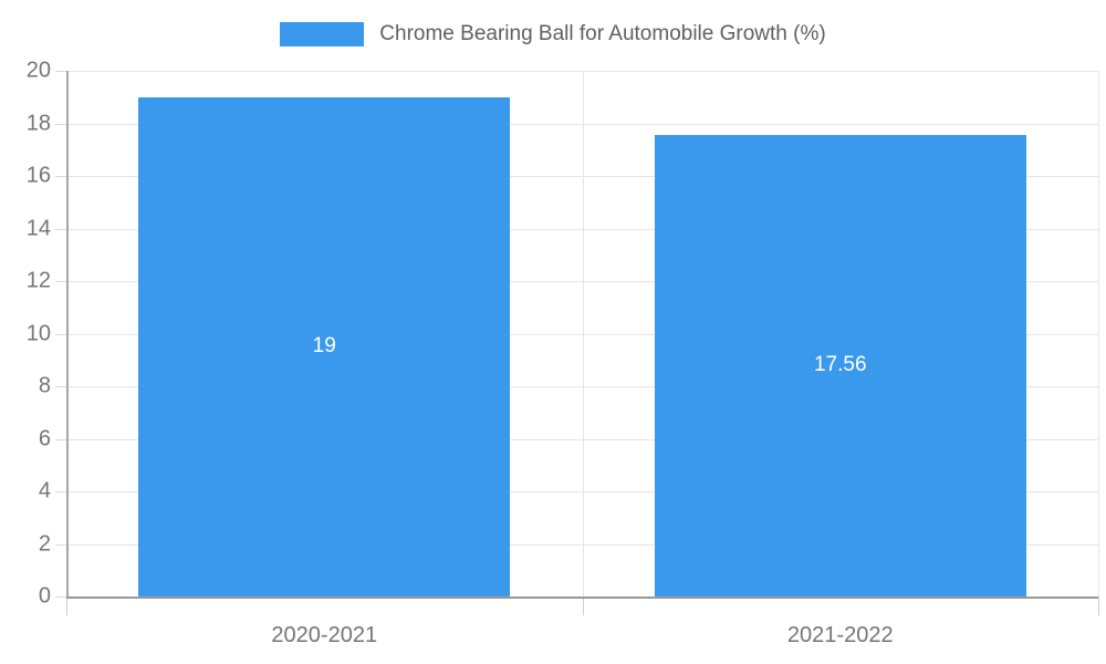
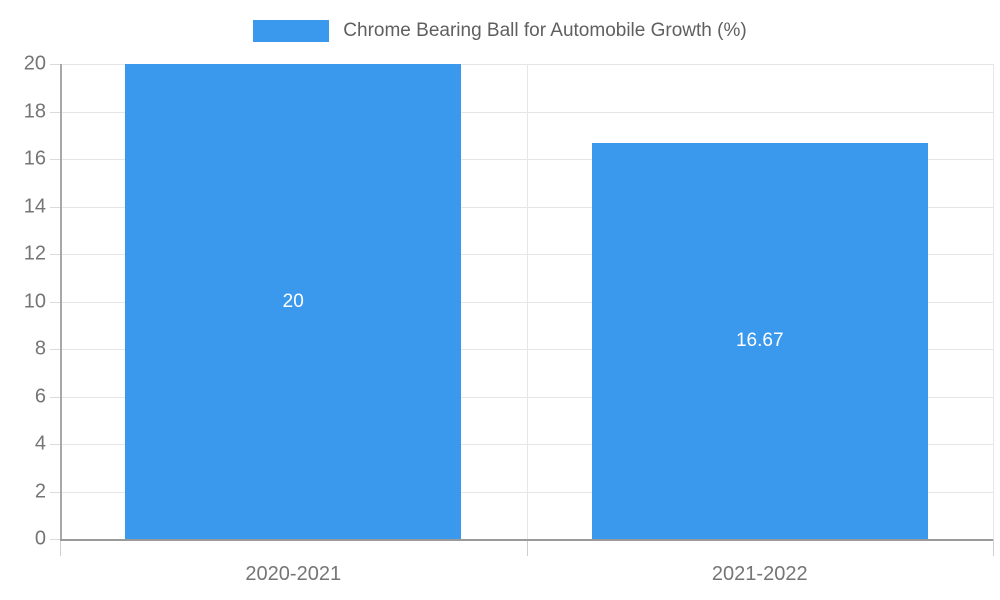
2020-2021: 19 -> 20
2021-2022: 17.56 -> 16.67
